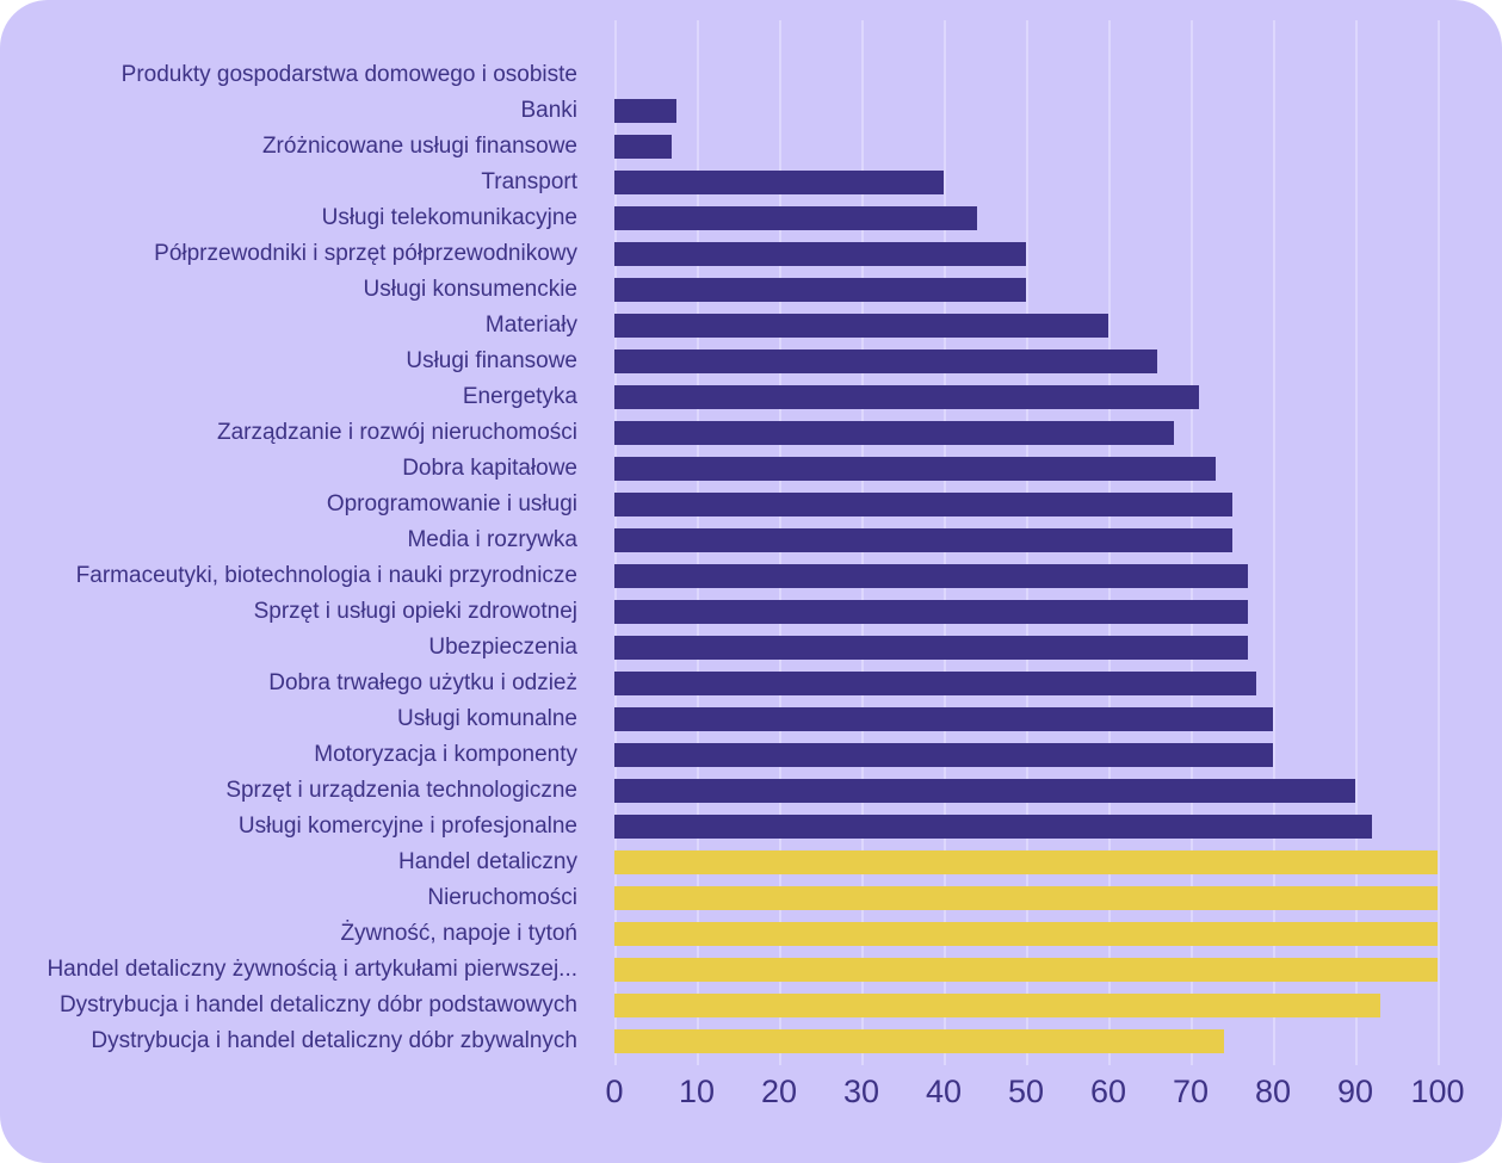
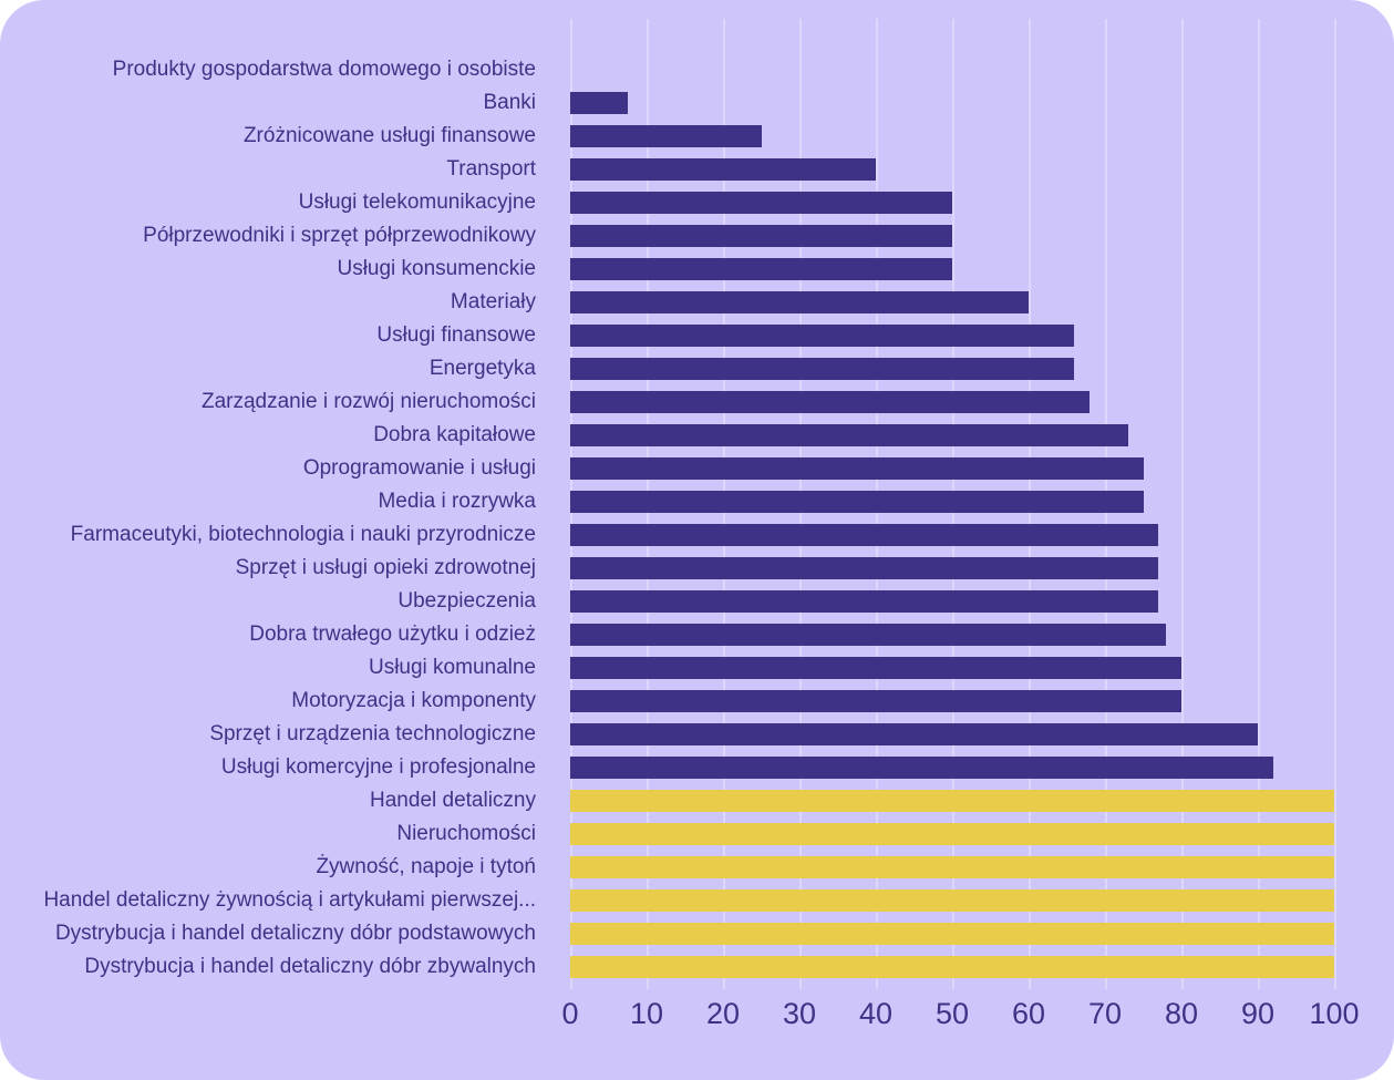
Zróżnicowane usługi finansowe: 7 -> 25
Usługi telekomunikacyjne: 44 -> 50
Energetyka: 71 -> 66
Dystrybucja i handel detaliczny dóbr podstawowych: 93 -> 100
Dystrybucja i handel detaliczny dóbr zbywalnych: 74 -> 100
